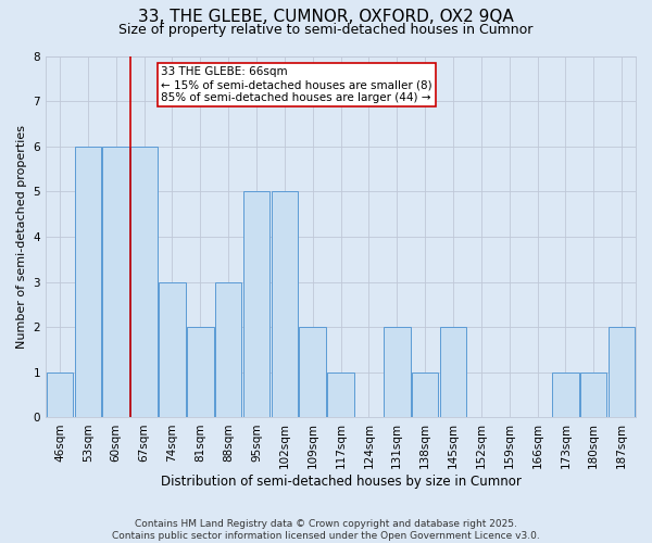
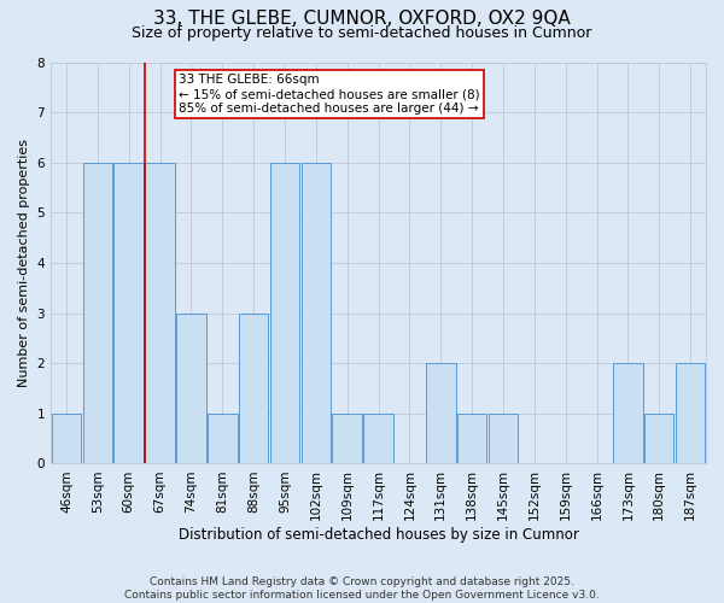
81sqm: 2 -> 1
95sqm: 5 -> 6
102sqm: 5 -> 6
109sqm: 2 -> 1
145sqm: 2 -> 1
173sqm: 1 -> 2
